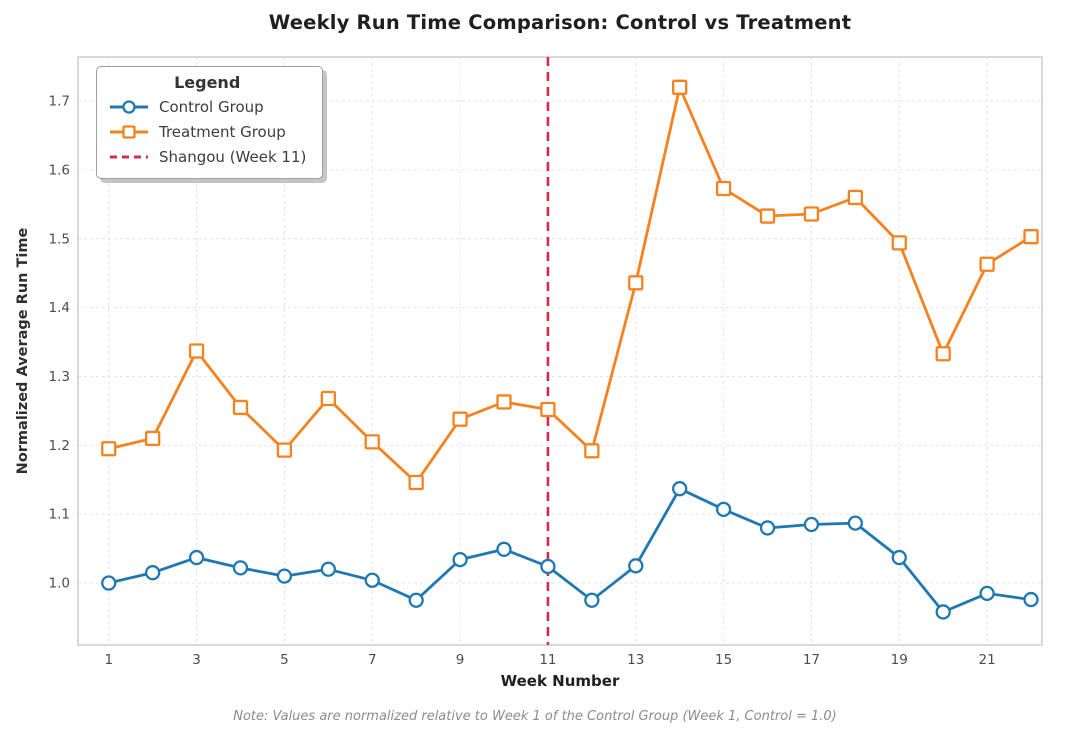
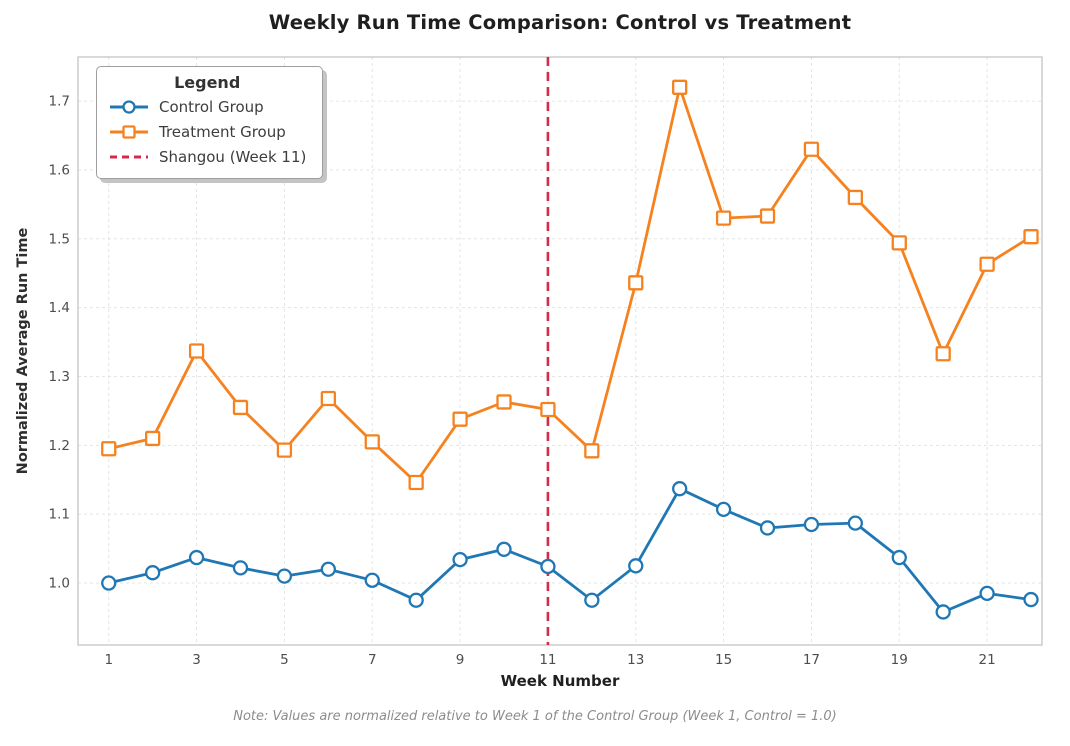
Treatment Group/15: 1.57 -> 1.53
Treatment Group/17: 1.54 -> 1.63
